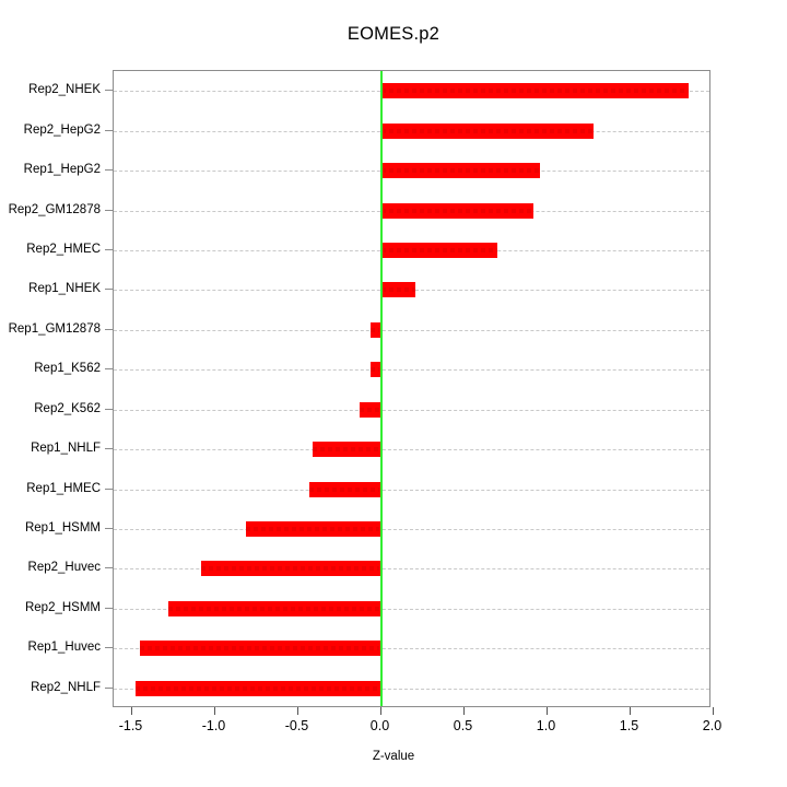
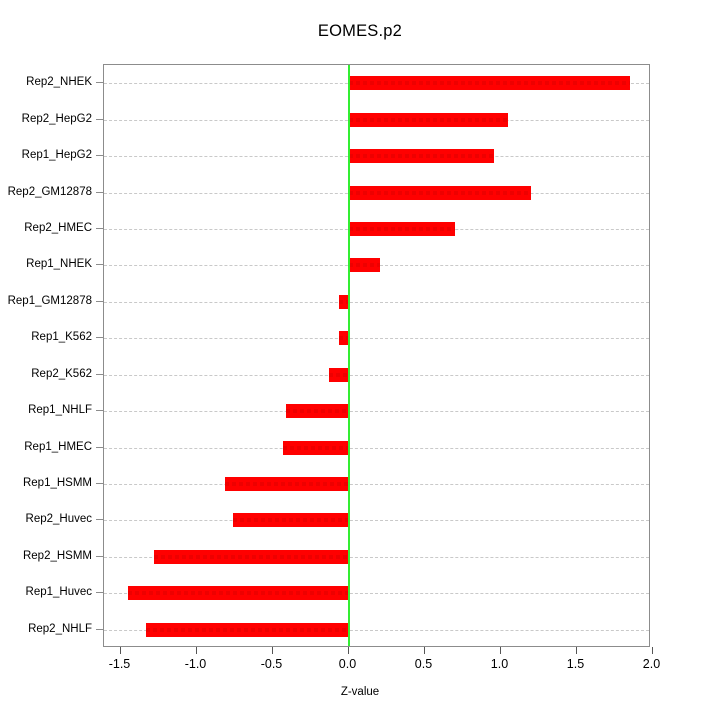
Rep2_HepG2: 1.28 -> 1.05
Rep2_GM12878: 0.92 -> 1.20
Rep2_Huvec: -1.08 -> -0.76
Rep2_NHLF: -1.48 -> -1.33
